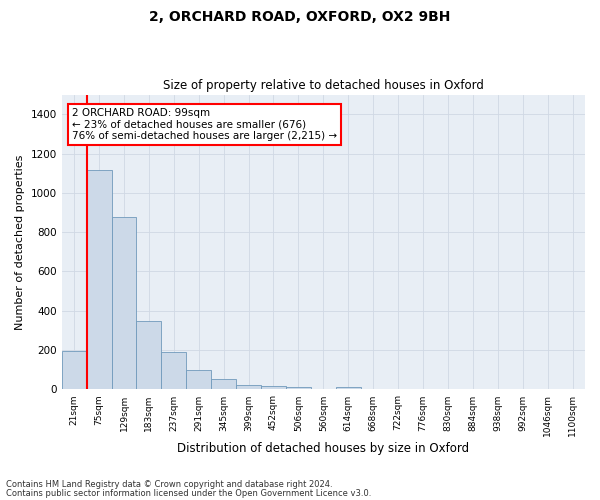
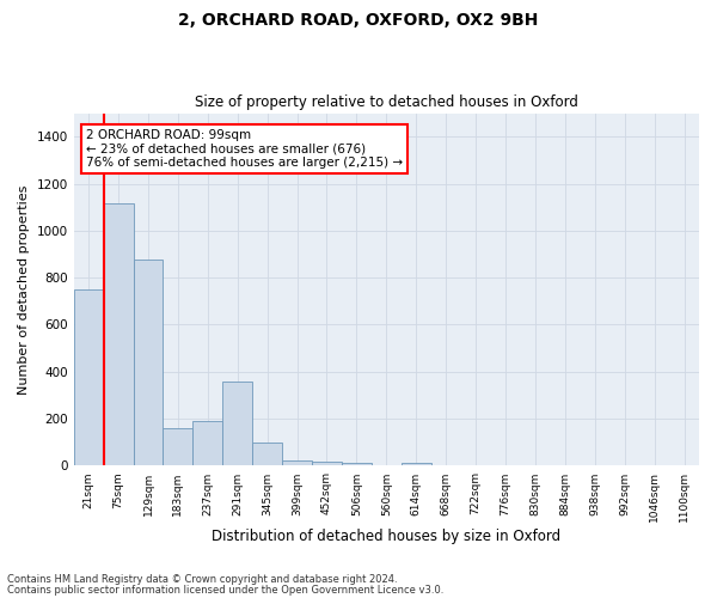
21sqm: 200 -> 750
183sqm: 350 -> 160
291sqm: 100 -> 360
345sqm: 50 -> 100
